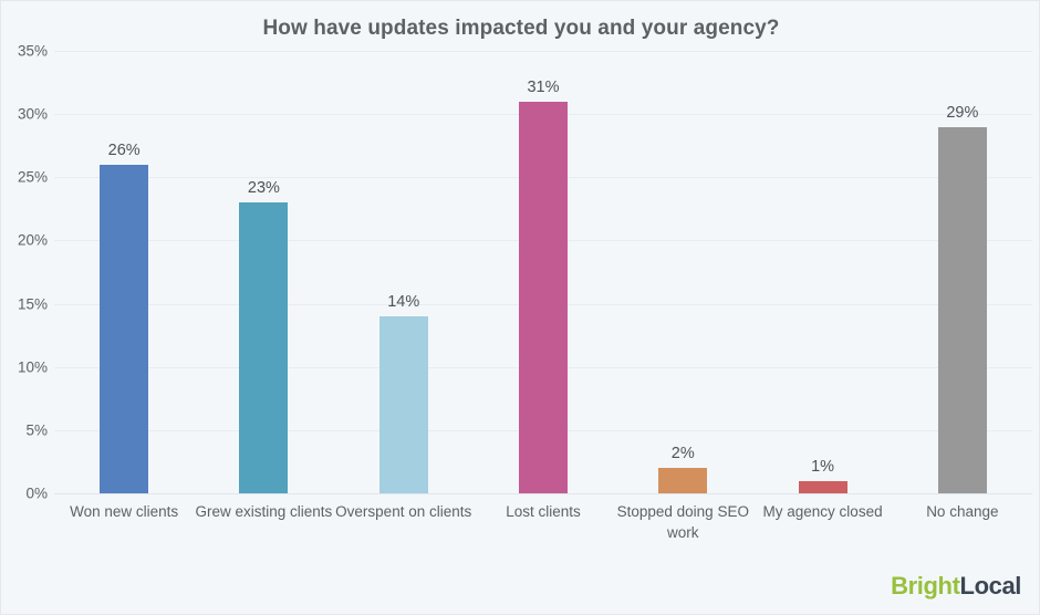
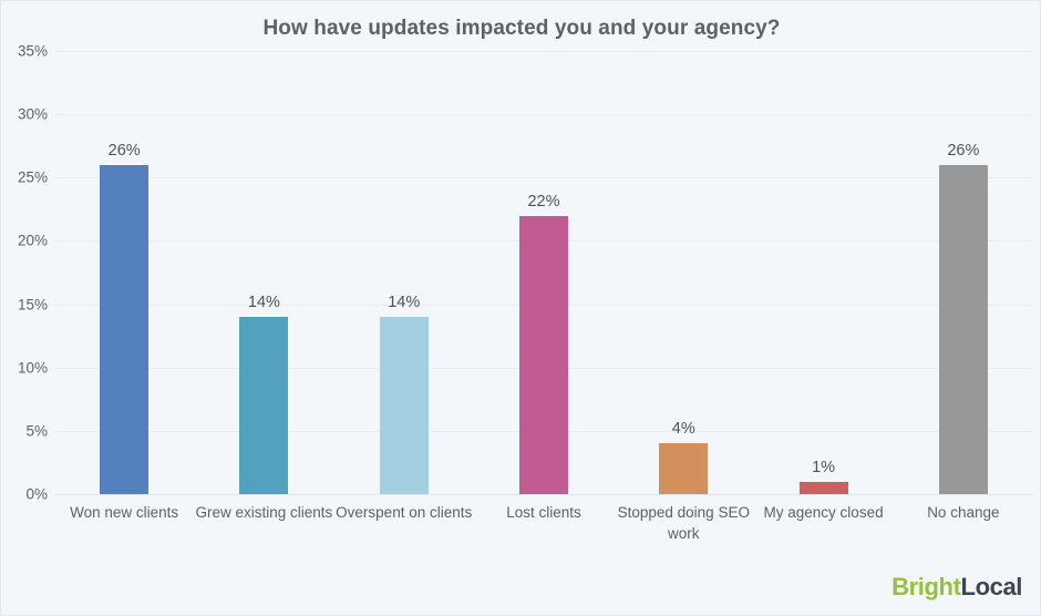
Grew existing clients: 23% -> 14%
Lost clients: 31% -> 22%
Stopped doing SEO work: 2% -> 4%
No change: 29% -> 26%
